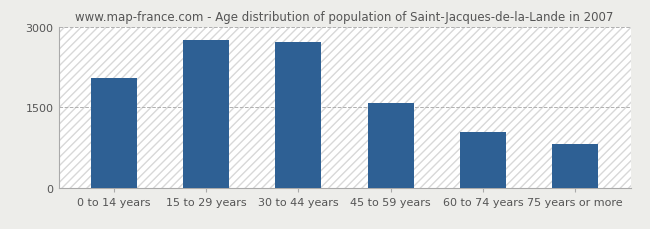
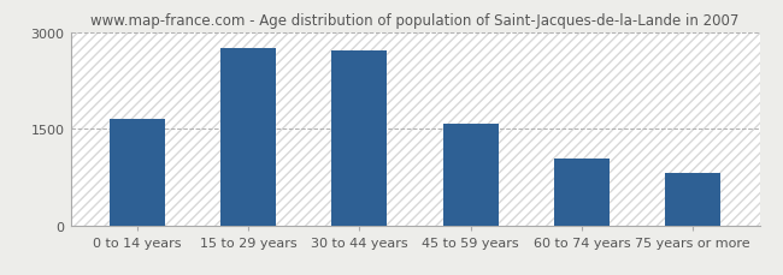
0 to 14 years: 2040 -> 1660
